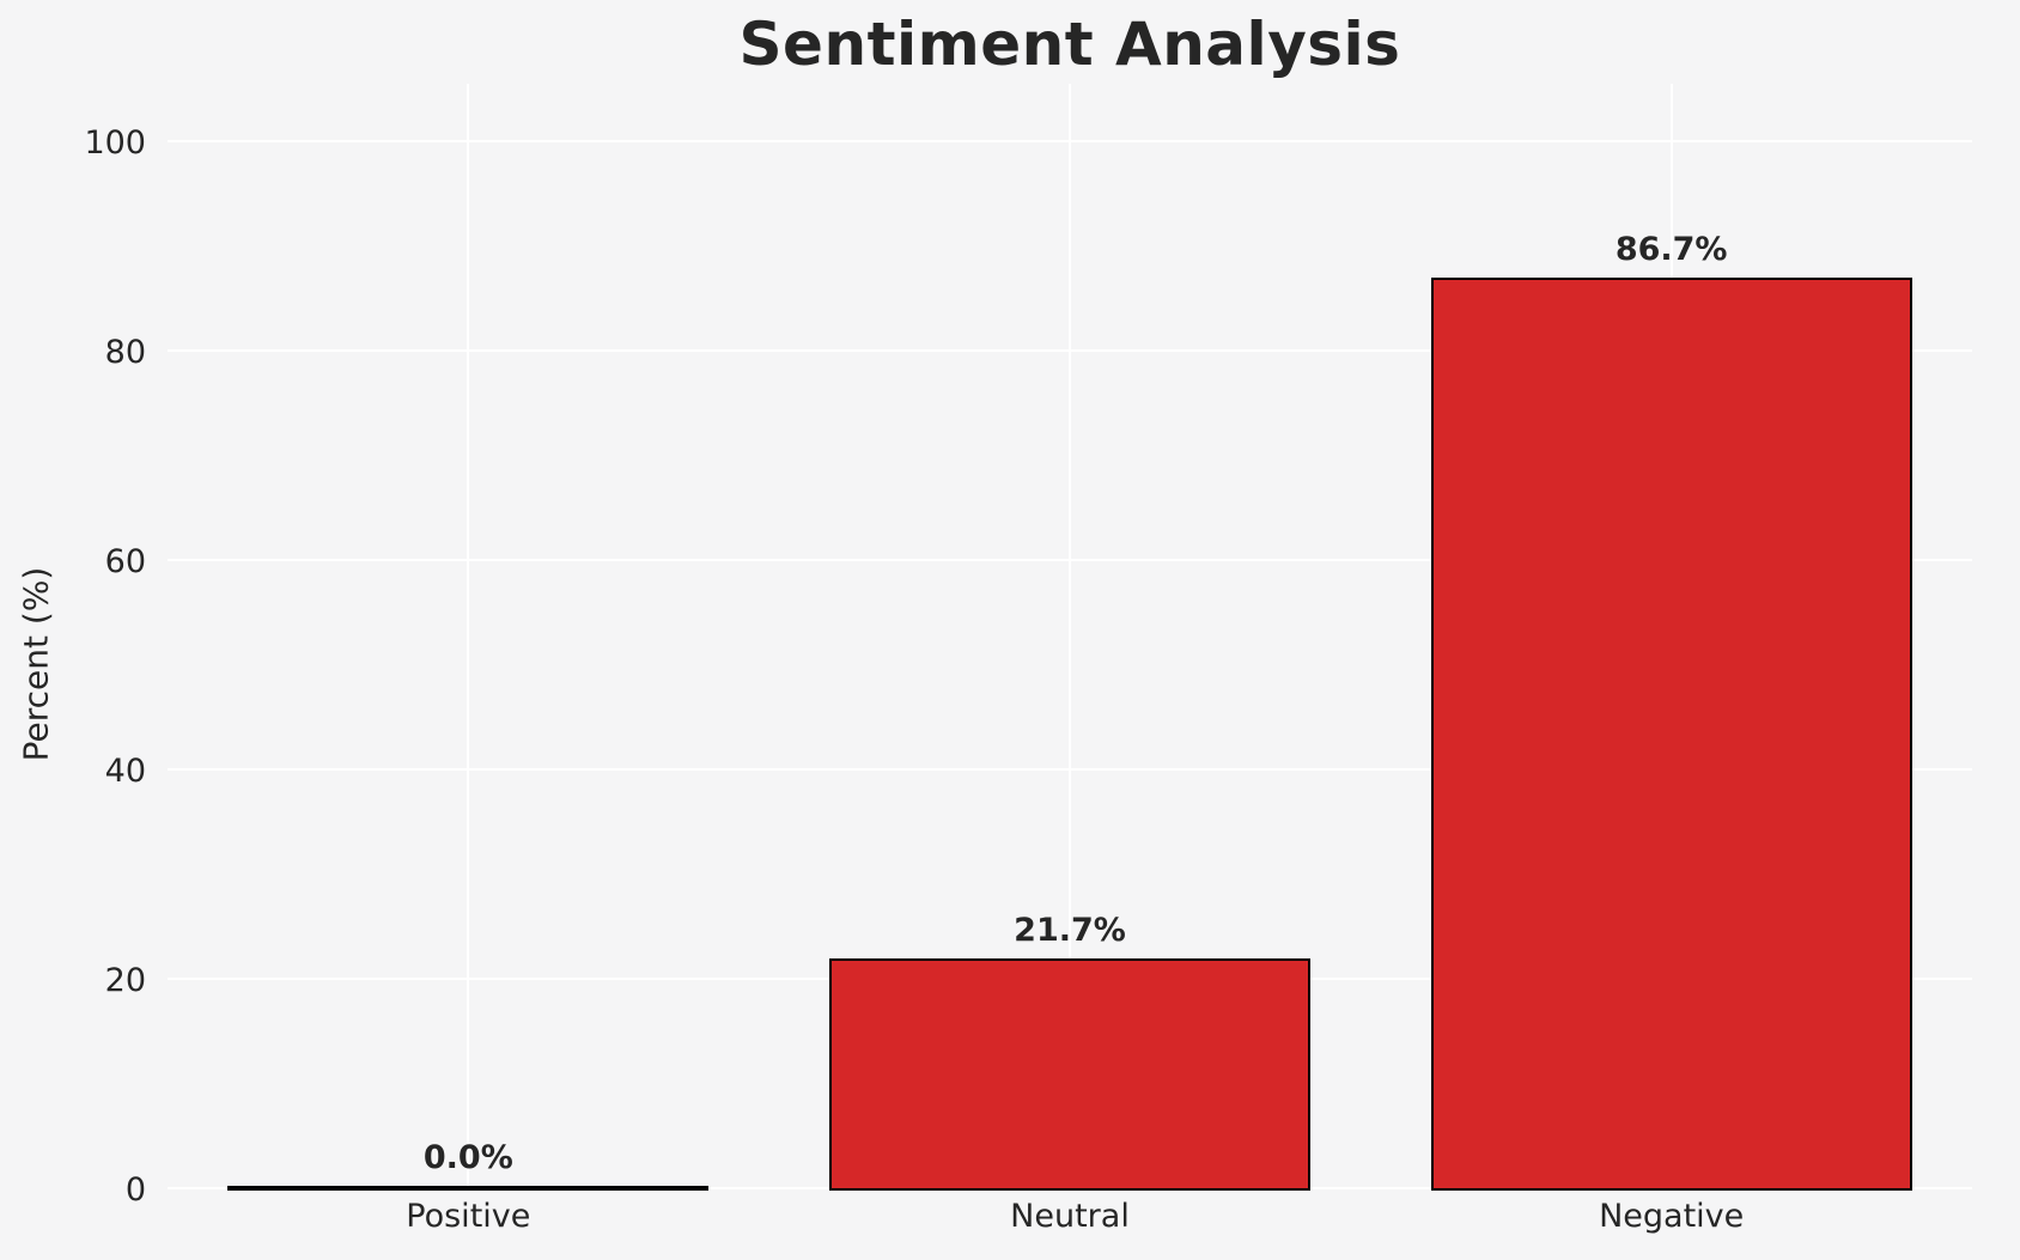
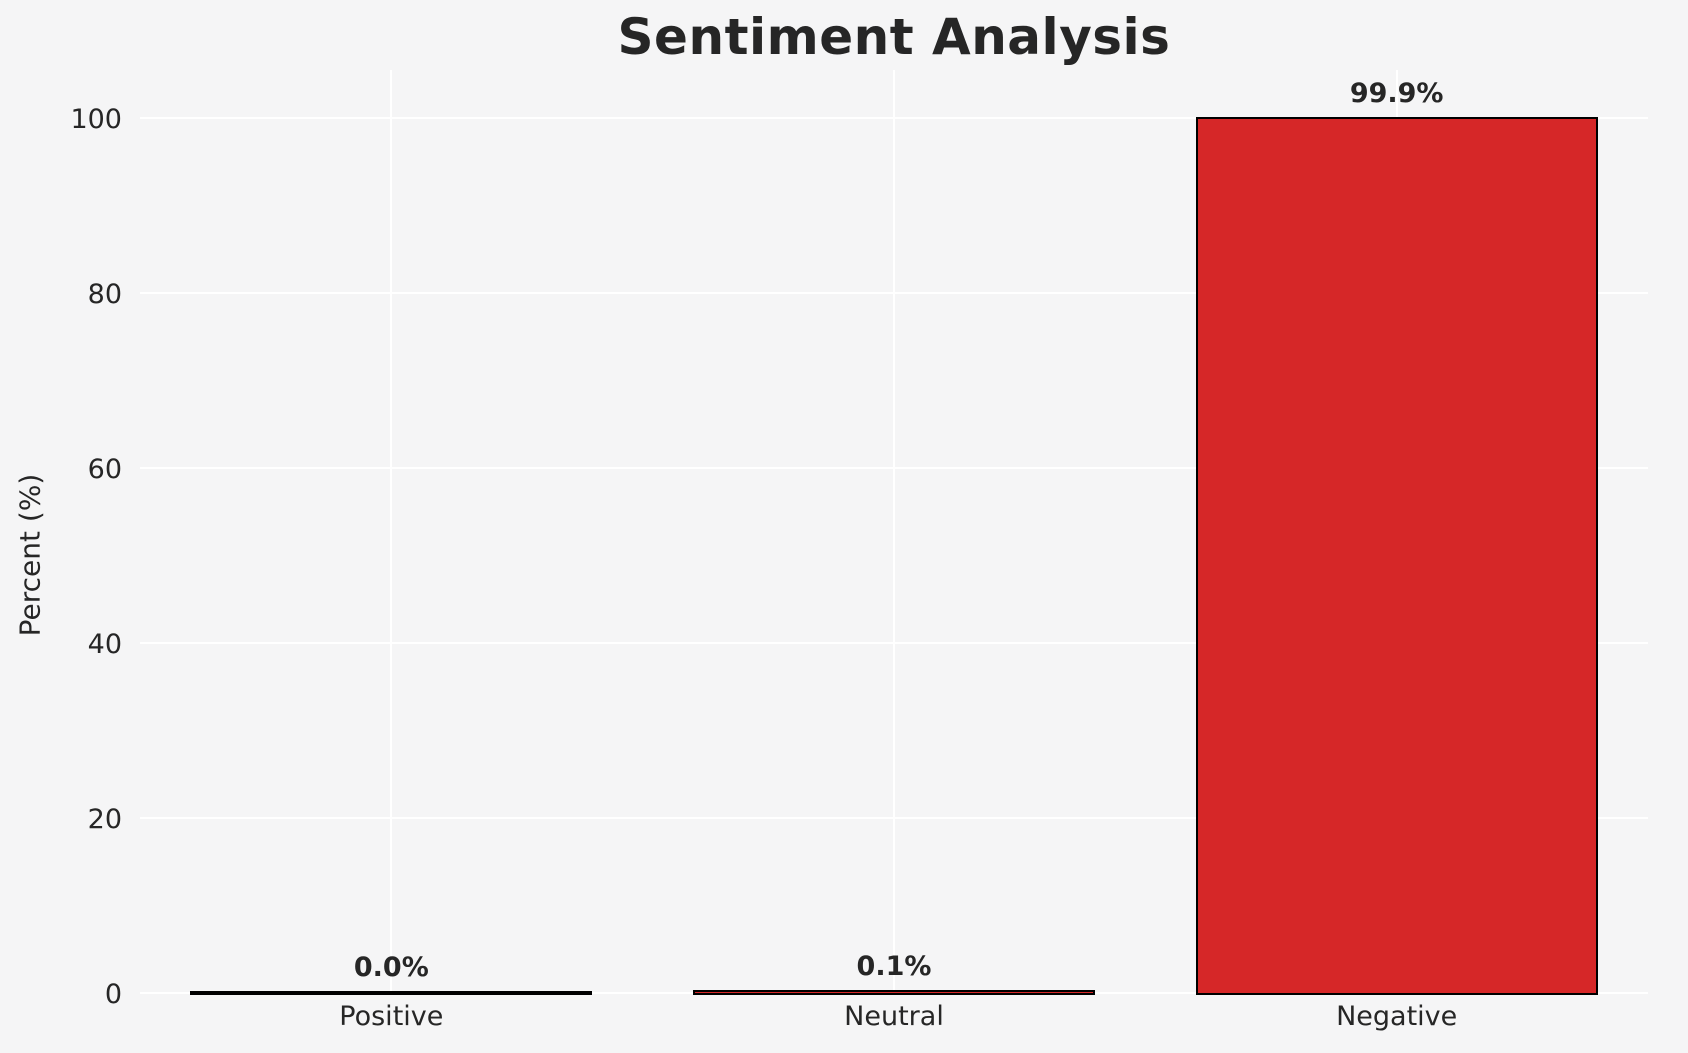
Neutral: 21.7% -> 0.1%
Negative: 86.7% -> 99.9%
